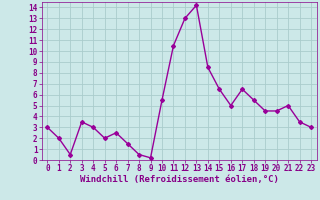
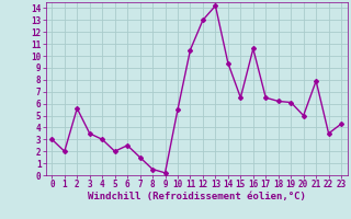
2: 0.5 -> 5.6
14: 8.5 -> 9.4
16: 5.0 -> 10.6
18: 5.5 -> 6.2
19: 4.5 -> 6.1
20: 4.5 -> 5.0
21: 5.0 -> 7.9
23: 3.0 -> 4.3
